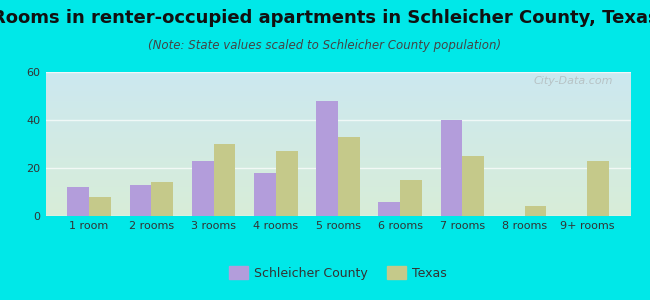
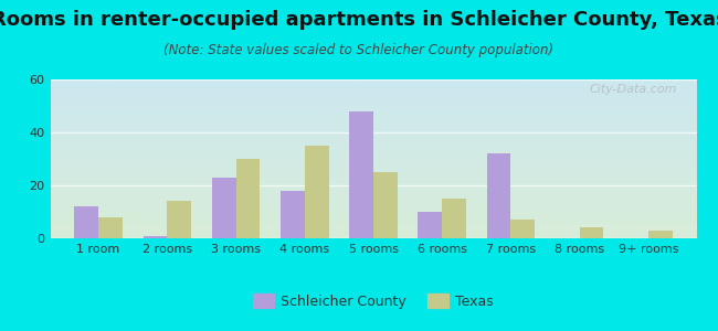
Schleicher County/2 rooms: 13 -> 1
Texas/4 rooms: 27 -> 35
Texas/5 rooms: 33 -> 25
Schleicher County/6 rooms: 6 -> 10
Schleicher County/7 rooms: 40 -> 32
Texas/7 rooms: 25 -> 7
Texas/9+ rooms: 23 -> 3
